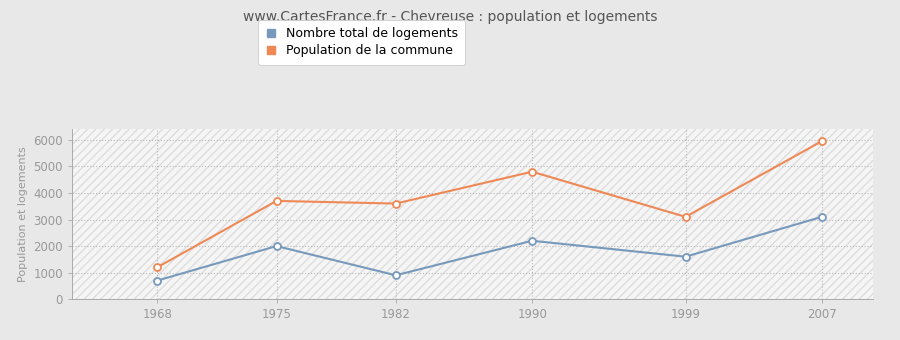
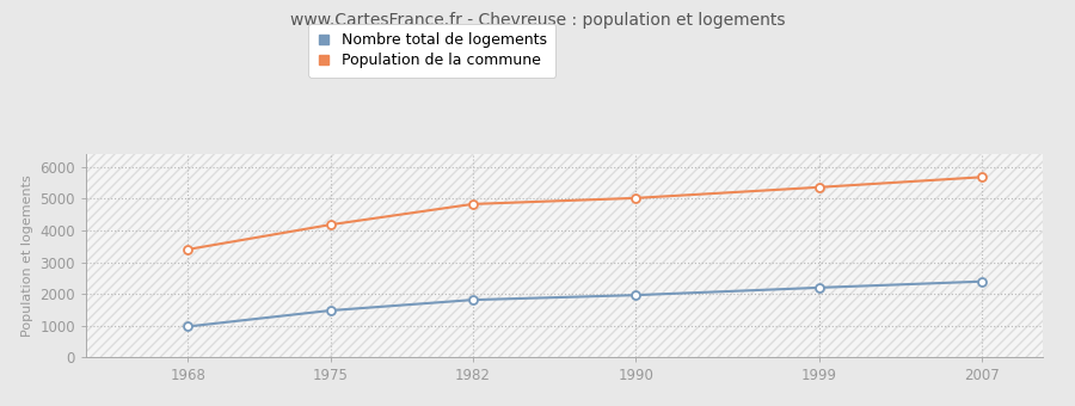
Nombre total de logements/1968: 700 -> 970
Population de la commune/1968: 1200 -> 3400
Nombre total de logements/1975: 2000 -> 1480
Population de la commune/1975: 3700 -> 4180
Nombre total de logements/1982: 900 -> 1810
Population de la commune/1982: 3600 -> 4830
Nombre total de logements/1990: 2200 -> 1960
Population de la commune/1990: 4800 -> 5020
Nombre total de logements/1999: 1600 -> 2200
Population de la commune/1999: 3100 -> 5360
Nombre total de logements/2007: 3100 -> 2390
Population de la commune/2007: 5950 -> 5680
